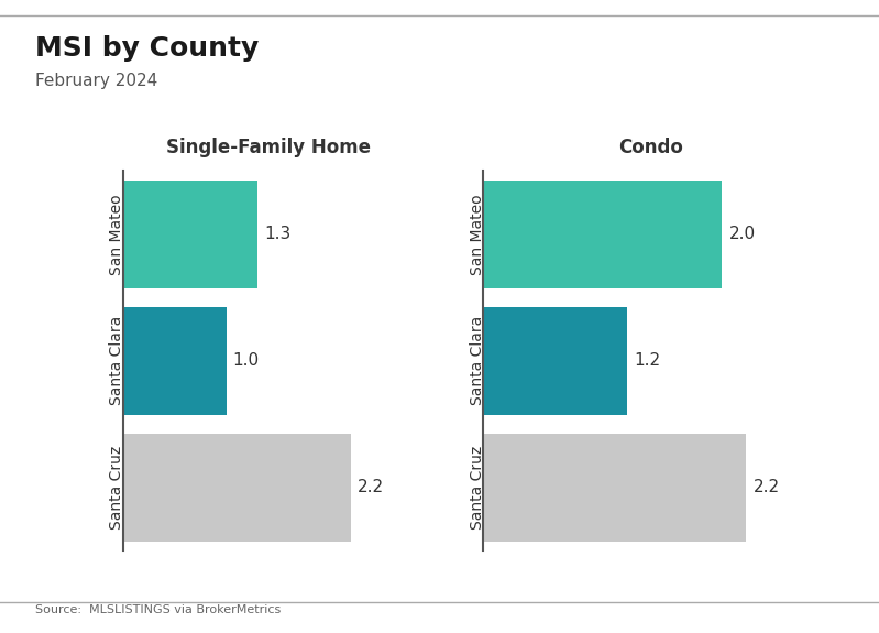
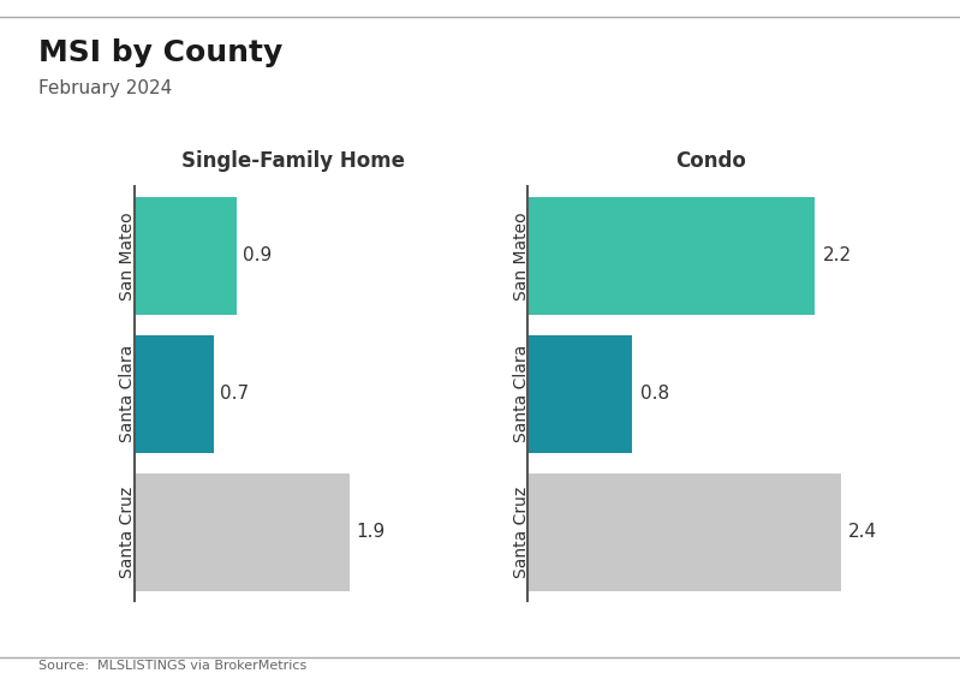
Single-Family Home/San Mateo: 1.3 -> 0.9
Single-Family Home/Santa Clara: 1.0 -> 0.7
Single-Family Home/Santa Cruz: 2.2 -> 1.9
Condo/San Mateo: 2.0 -> 2.2
Condo/Santa Clara: 1.2 -> 0.8
Condo/Santa Cruz: 2.2 -> 2.4
